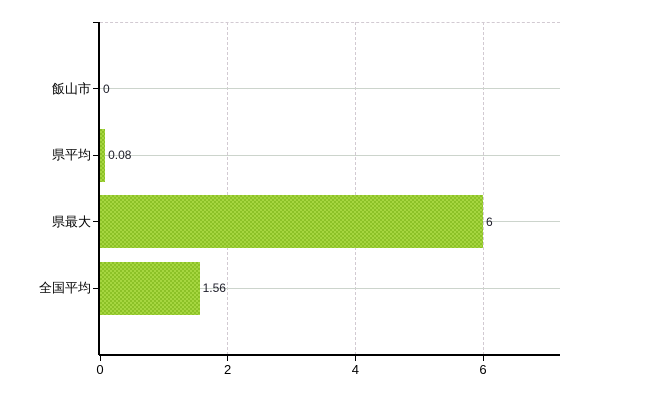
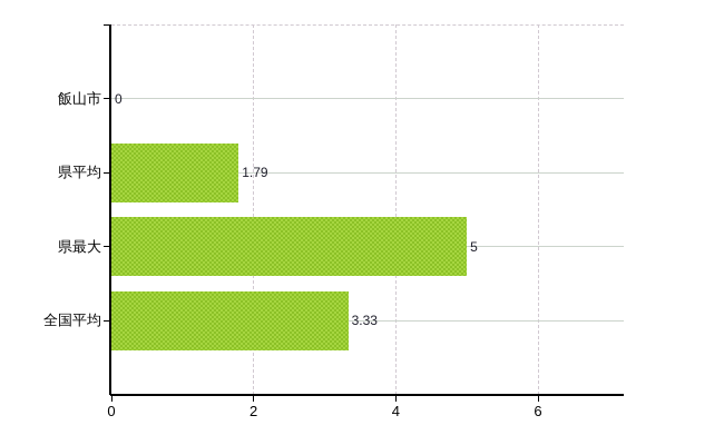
県平均: 0.08 -> 1.79
県最大: 6 -> 5
全国平均: 1.56 -> 3.33
